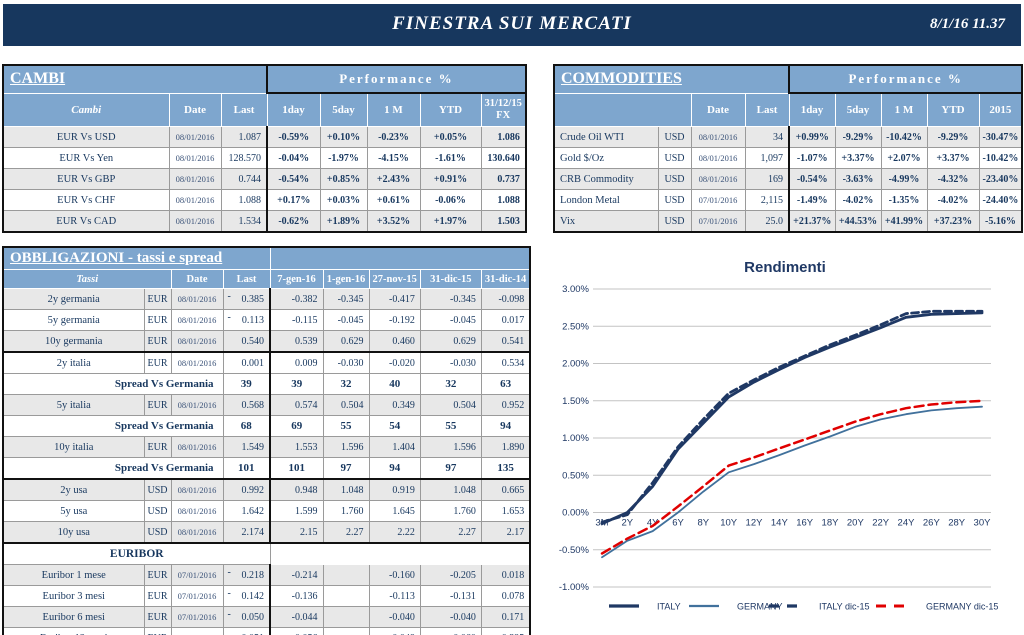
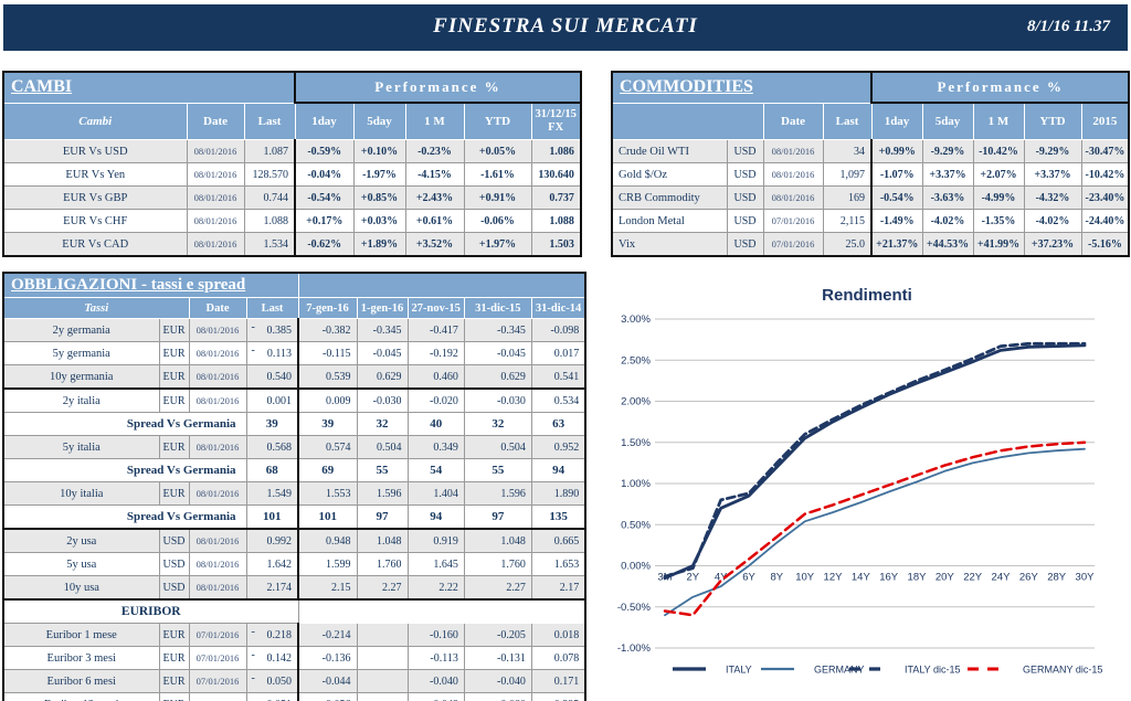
GERMANY dic-15/2Y: -0.3% -> -0.6%
ITALY/4Y: 0.3% -> 0.7%
ITALY dic-15/4Y: 0.4% -> 0.8%
